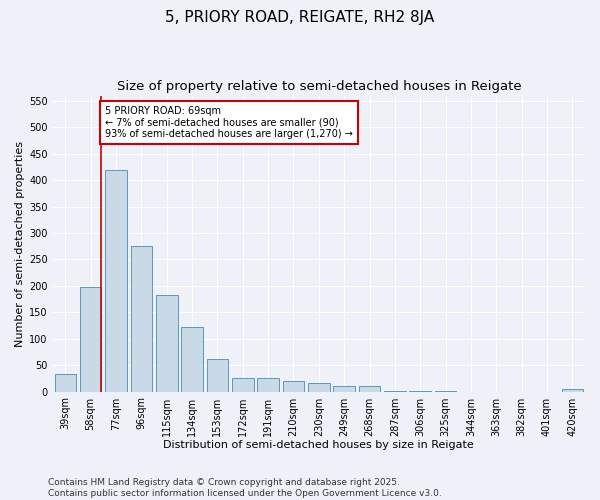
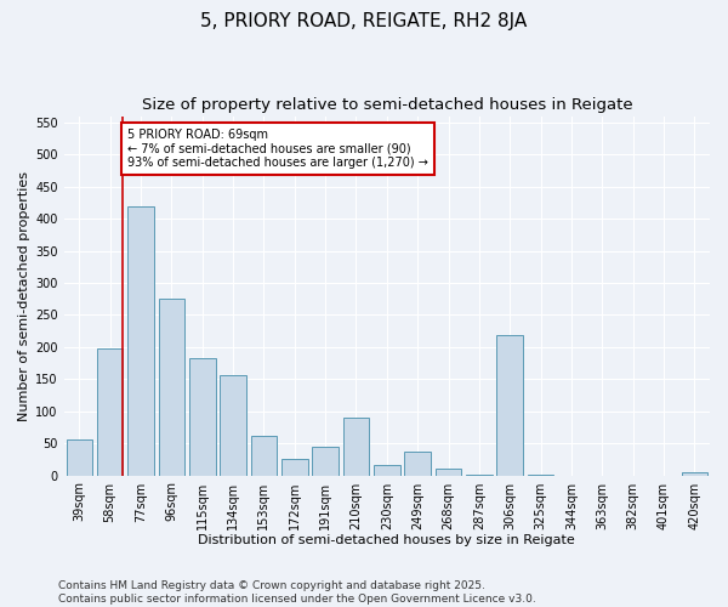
39sqm: 33 -> 56
134sqm: 122 -> 156
191sqm: 25 -> 44
210sqm: 20 -> 90
249sqm: 10 -> 38
306sqm: 1 -> 218
